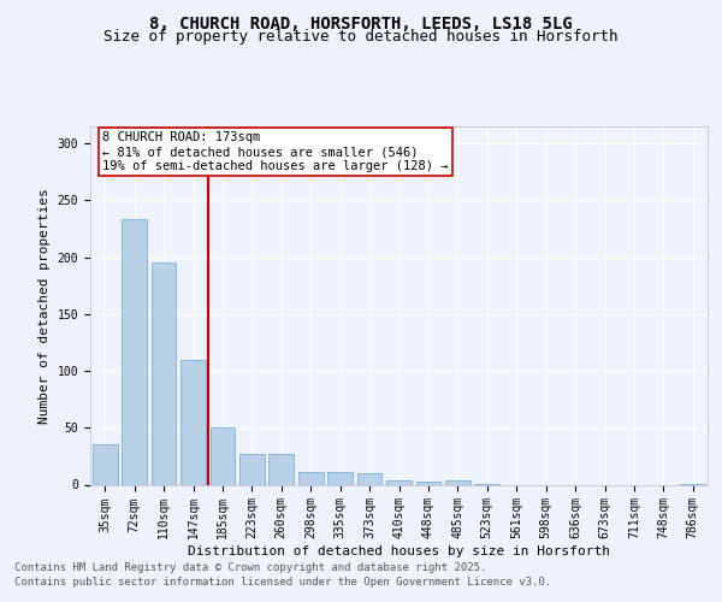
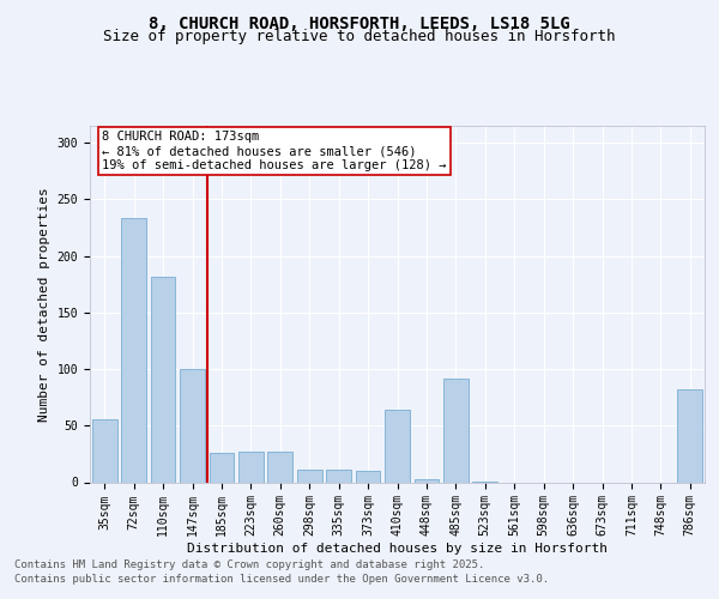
35sqm: 35 -> 56
110sqm: 195 -> 182
147sqm: 110 -> 100
185sqm: 50 -> 26
410sqm: 4 -> 64
485sqm: 4 -> 92
786sqm: 1 -> 82
